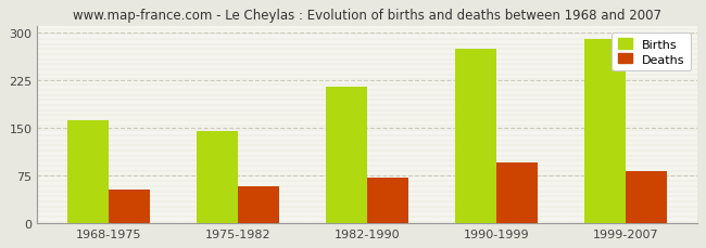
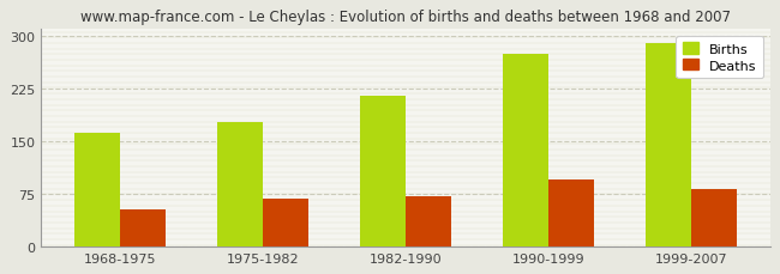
Births/1975-1982: 144 -> 178
Deaths/1975-1982: 58 -> 68
